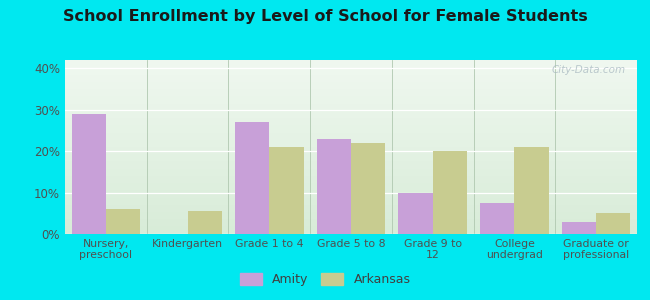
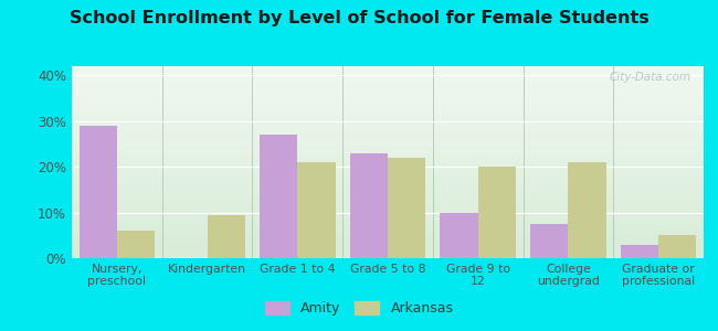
Arkansas/Kindergarten: 5.5% -> 9.5%
